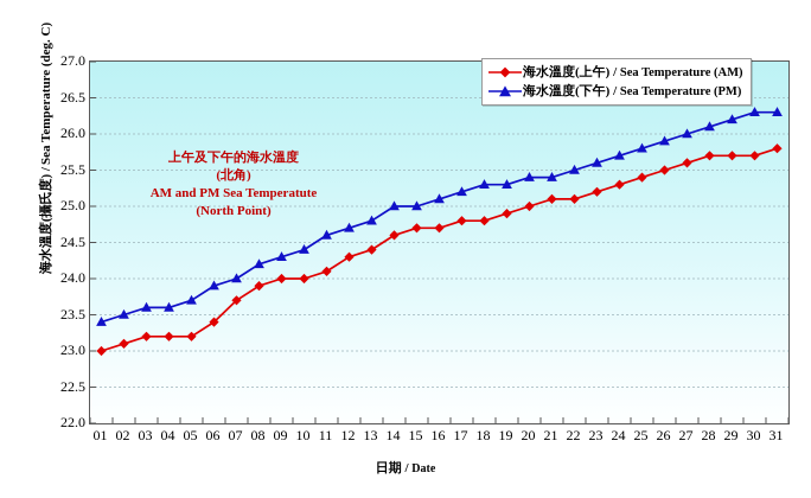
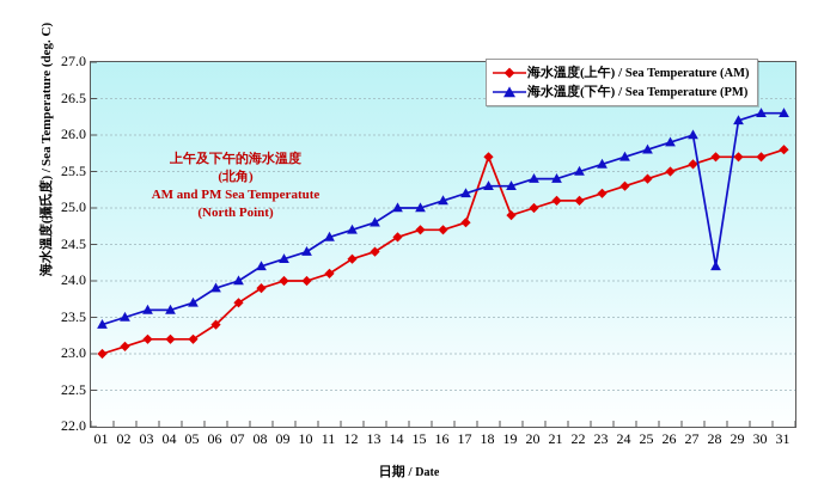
海水溫度(上午) / Sea Temperature (AM)/18: 24.8 -> 25.7
海水溫度(下午) / Sea Temperature (PM)/28: 26.1 -> 24.2
